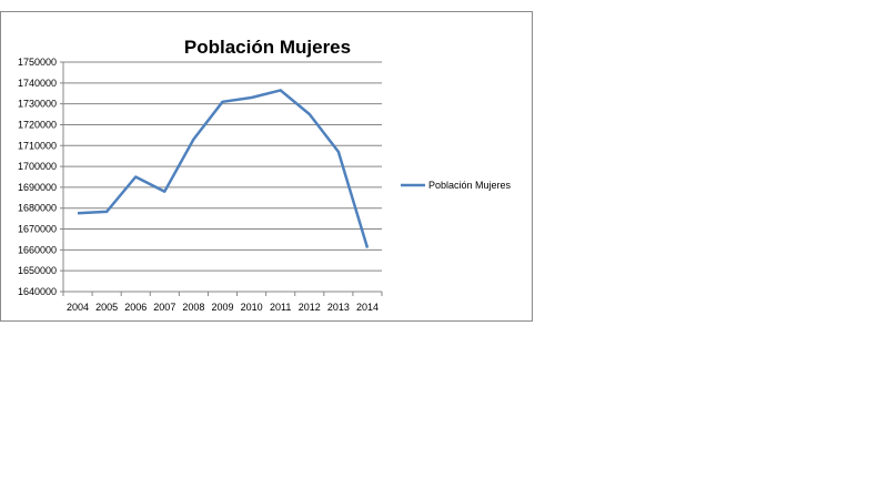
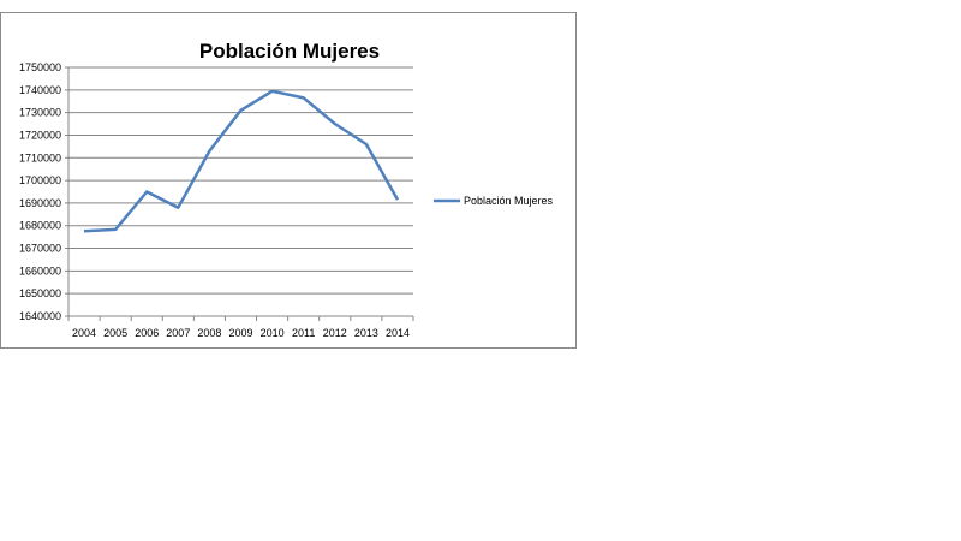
2010: 1733000 -> 1740000
2013: 1707000 -> 1716000
2014: 1661000 -> 1692000
